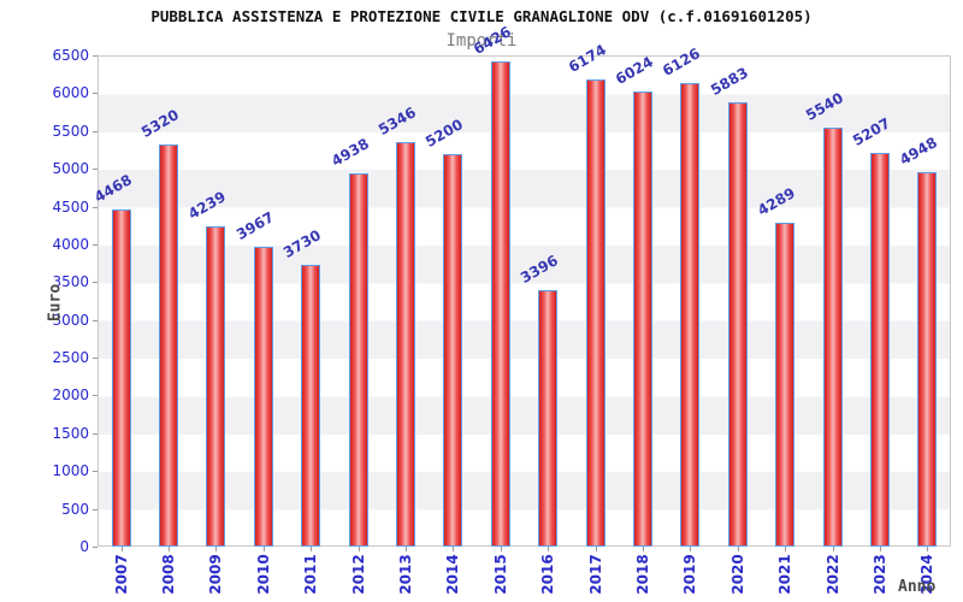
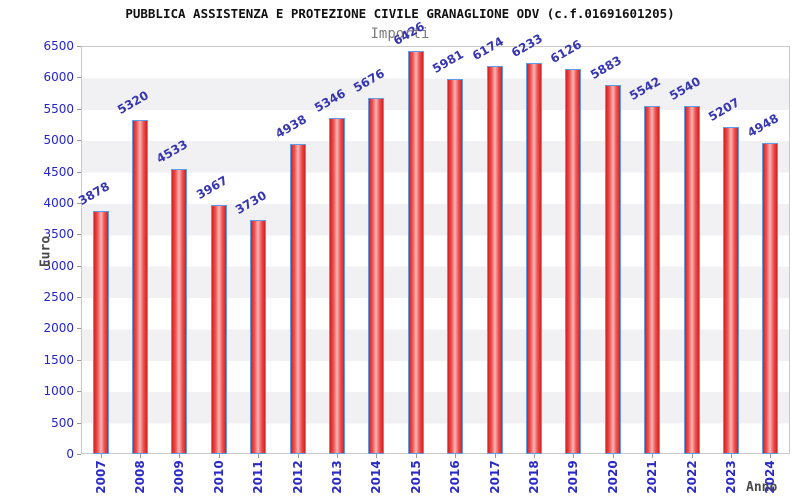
2007: 4468 -> 3878
2009: 4239 -> 4533
2014: 5200 -> 5676
2016: 3396 -> 5981
2018: 6024 -> 6233
2021: 4289 -> 5542
